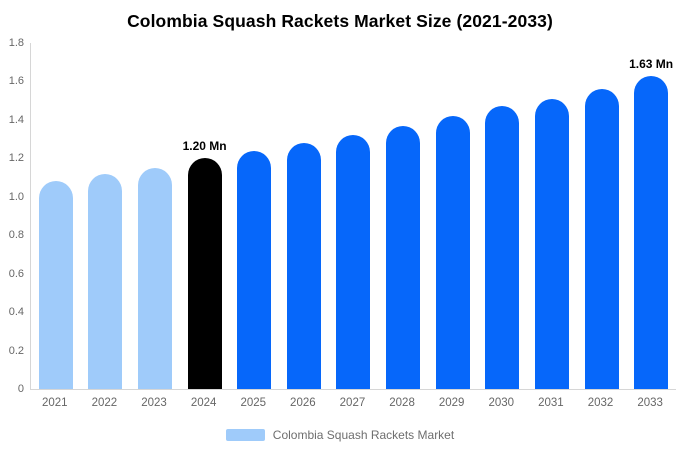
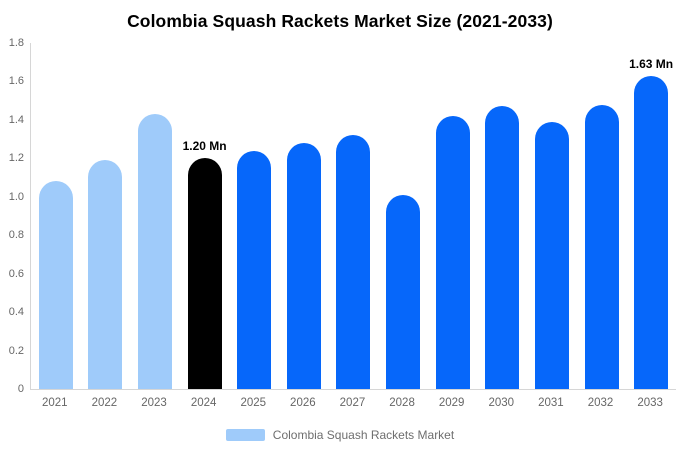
2022: 1.12 -> 1.19
2023: 1.15 -> 1.43
2028: 1.37 -> 1.01
2031: 1.51 -> 1.39
2032: 1.56 -> 1.48
